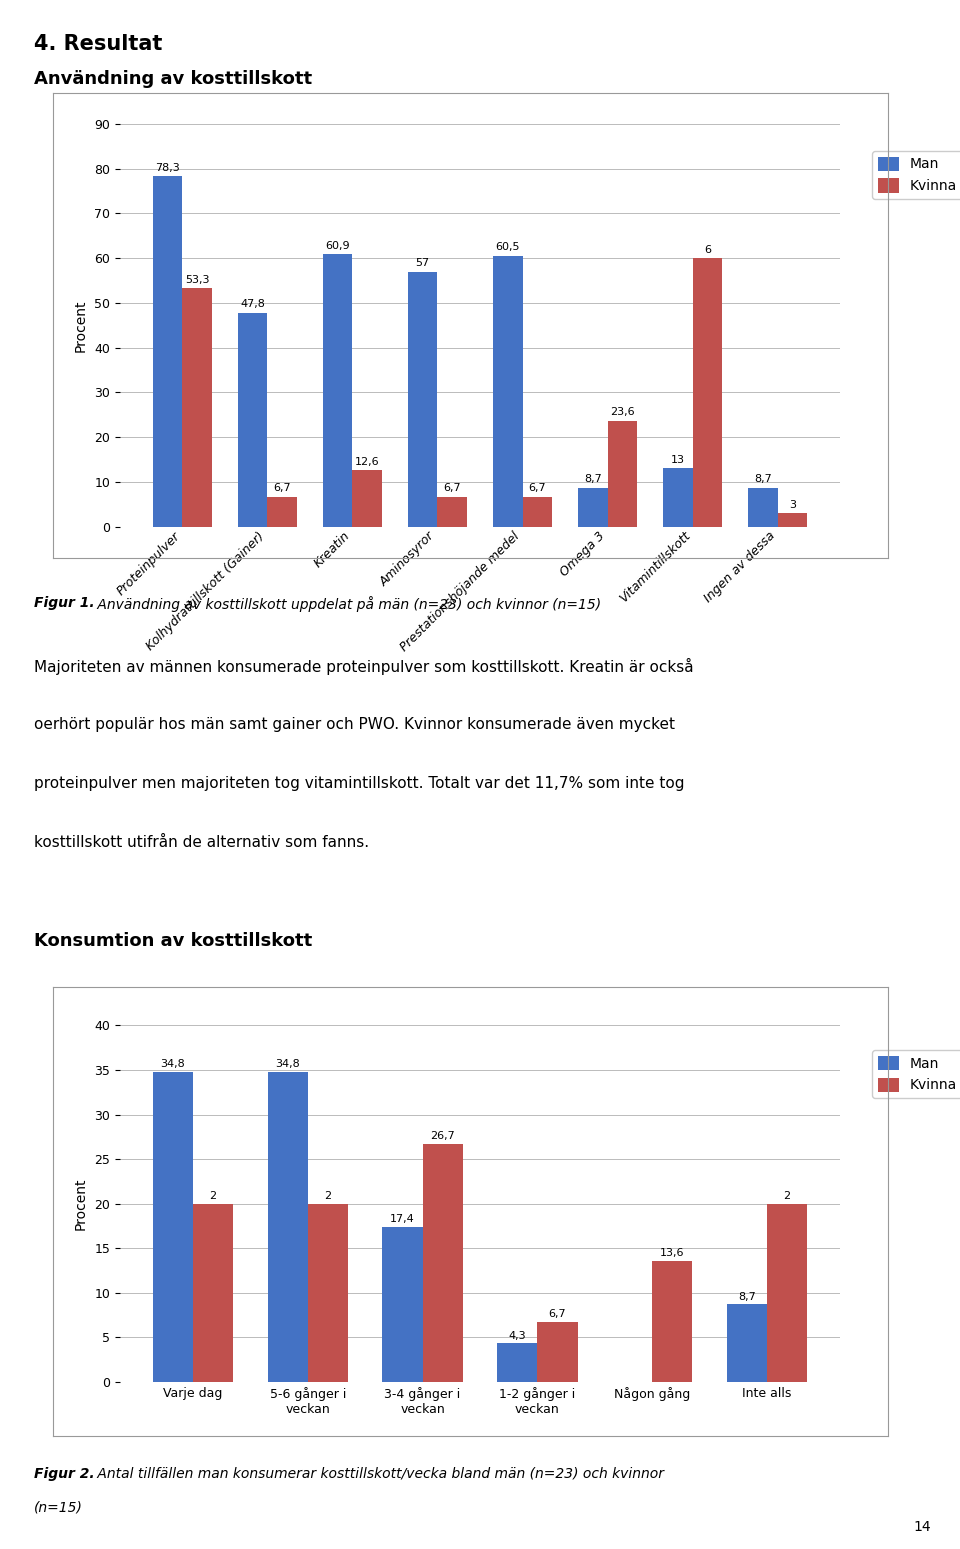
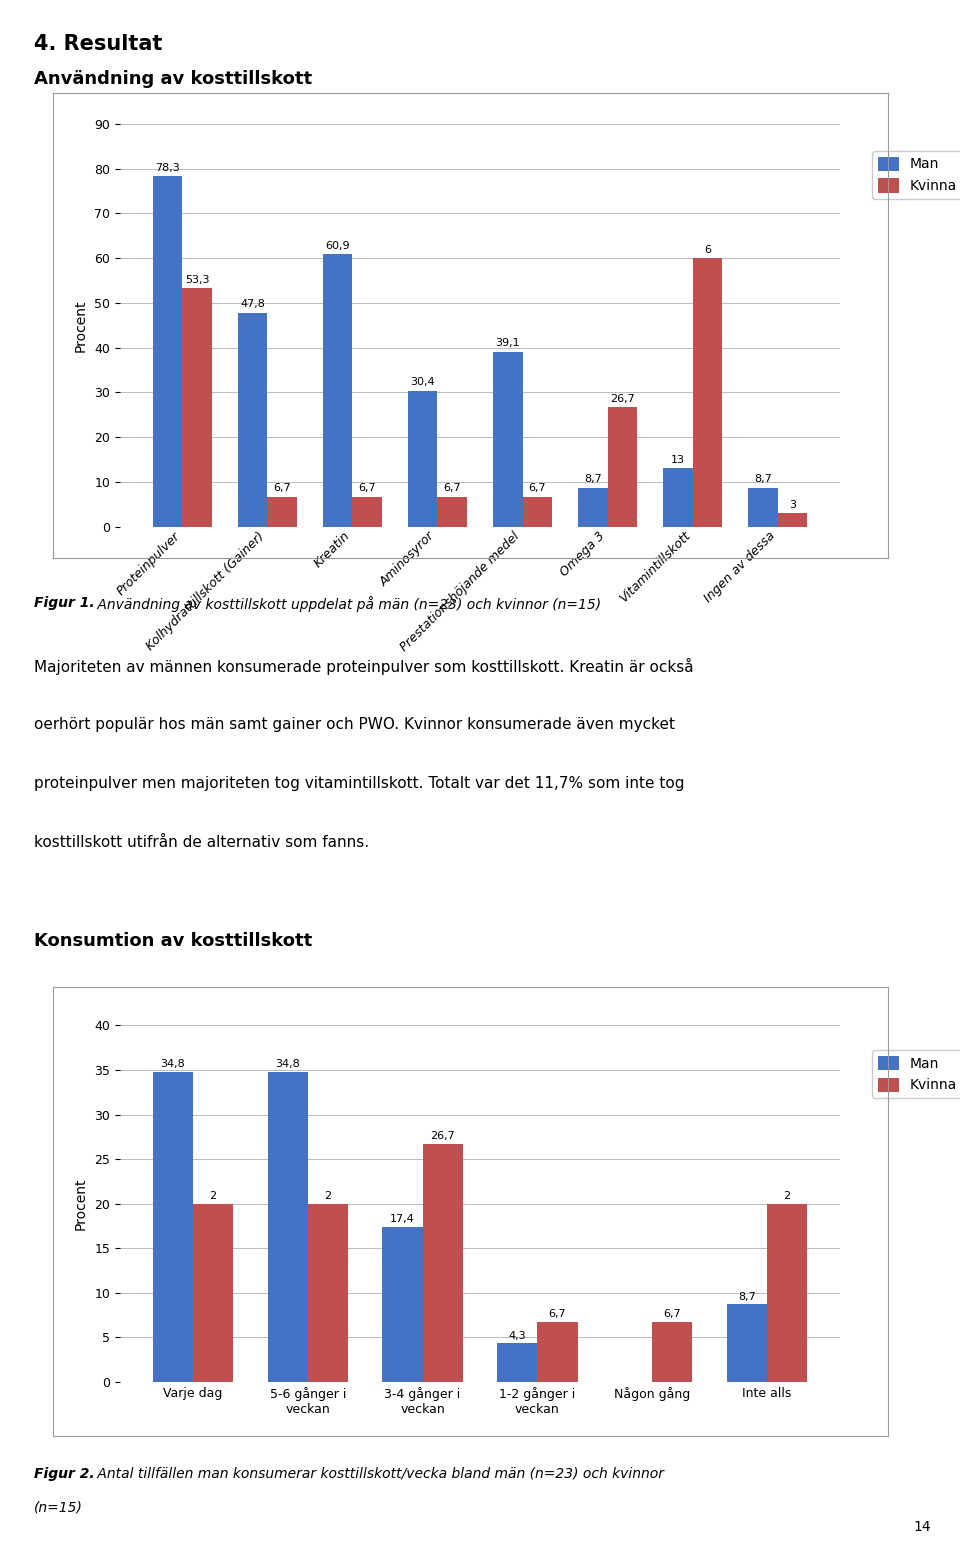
Kvinna/Kreatin: 12,6 -> 6,7
Man/Aminosyror: 57 -> 30,4
Man/Prestationshöjande medel: 60,5 -> 39,1
Kvinna/Omega 3: 23,6 -> 26,7
Kvinna/Någon gång: 13,6 -> 6,7
